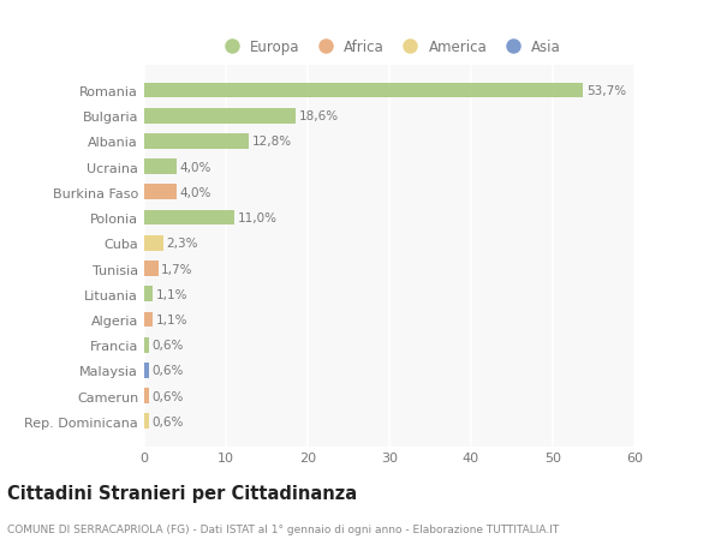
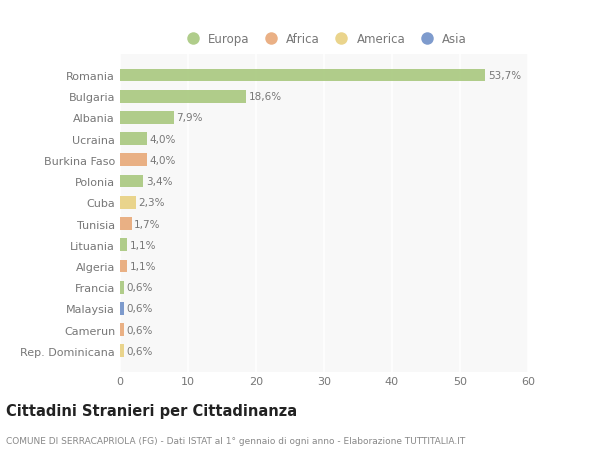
Albania: 12,8% -> 7,9%
Polonia: 11,0% -> 3,4%
